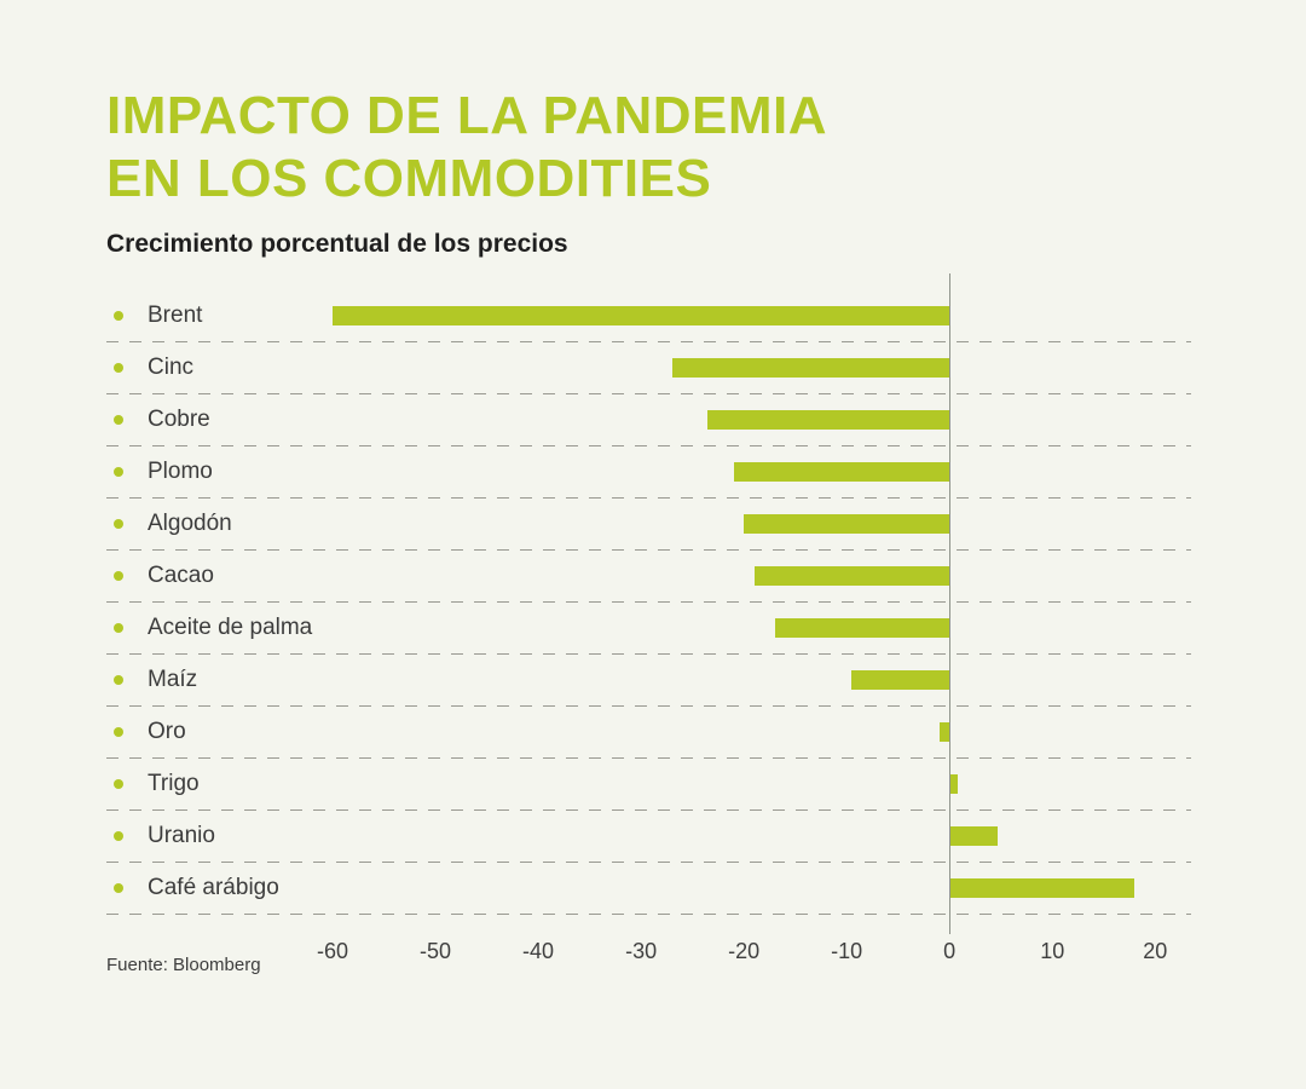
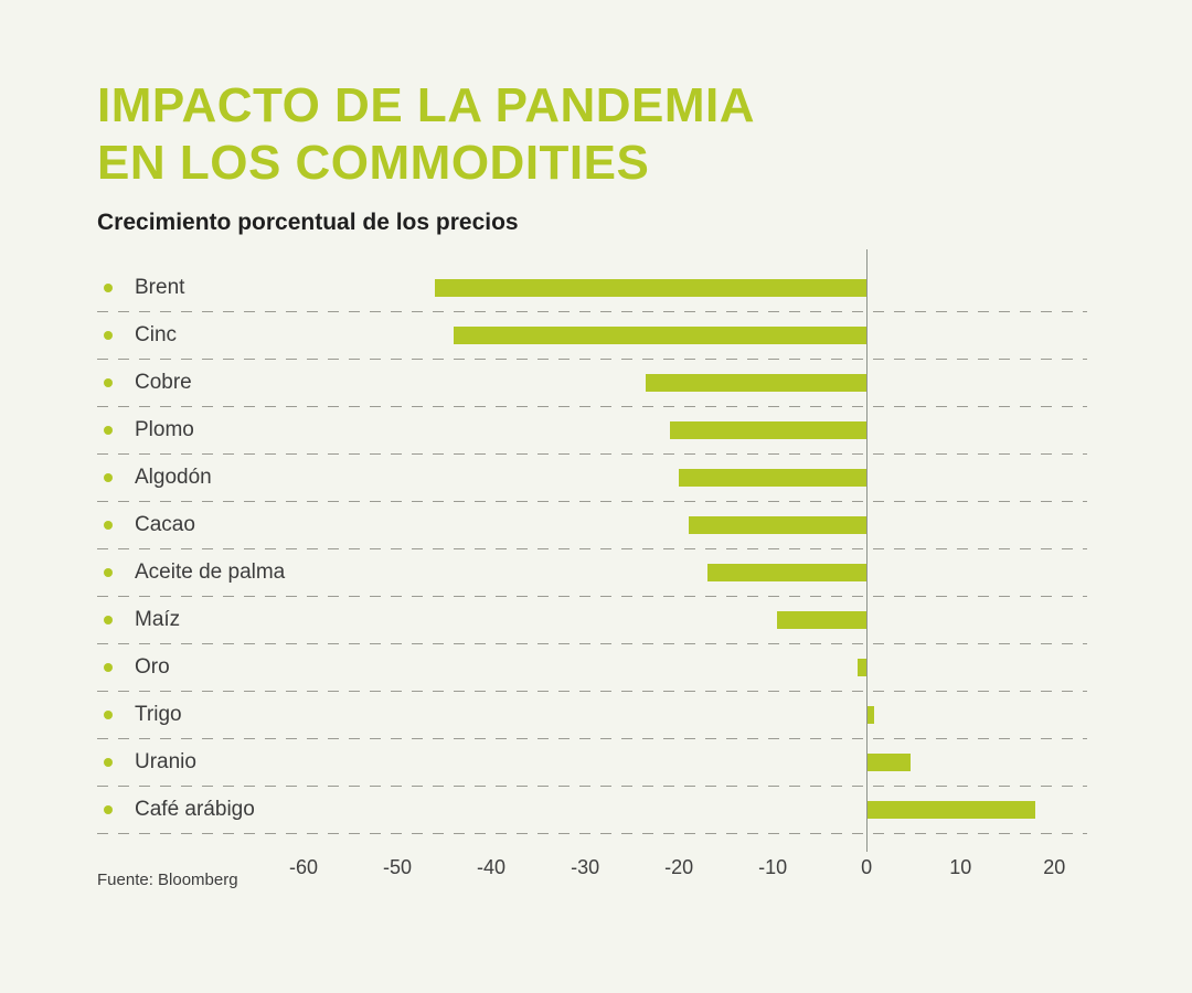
Brent: -60 -> -46
Cinc: -27 -> -44
